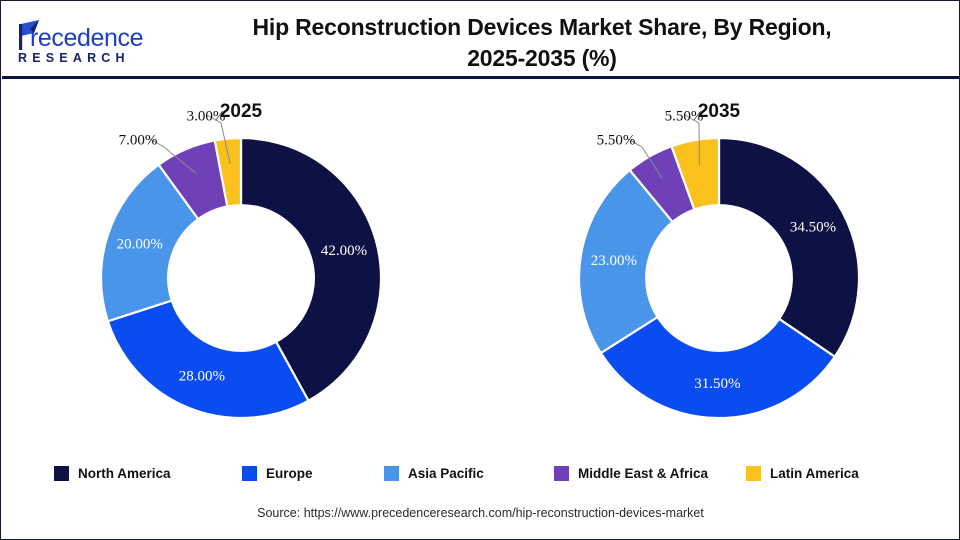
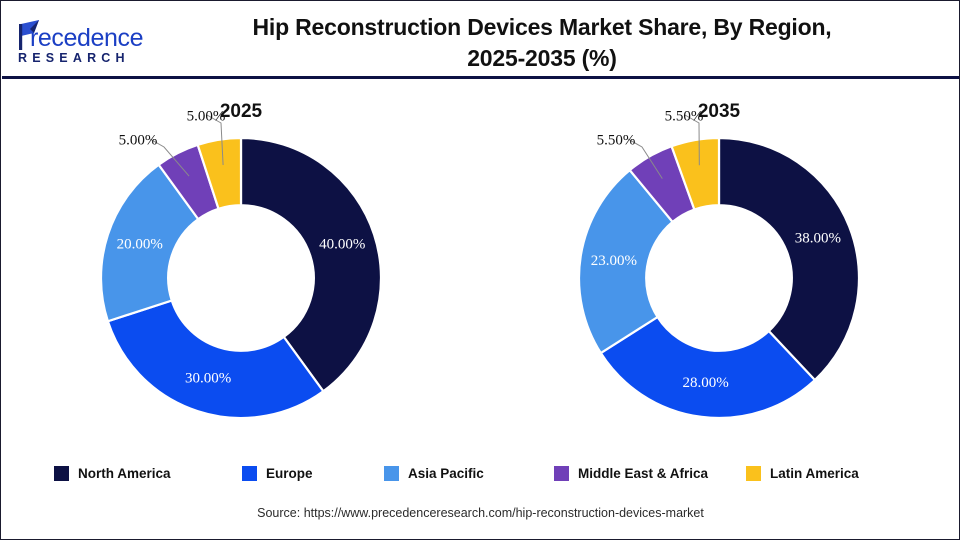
2025/North America: 42.00% -> 40.00%
2025/Europe: 28.00% -> 30.00%
2025/Middle East & Africa: 7.00% -> 5.00%
2025/Latin America: 3.00% -> 5.00%
2035/North America: 34.50% -> 38.00%
2035/Europe: 31.50% -> 28.00%
